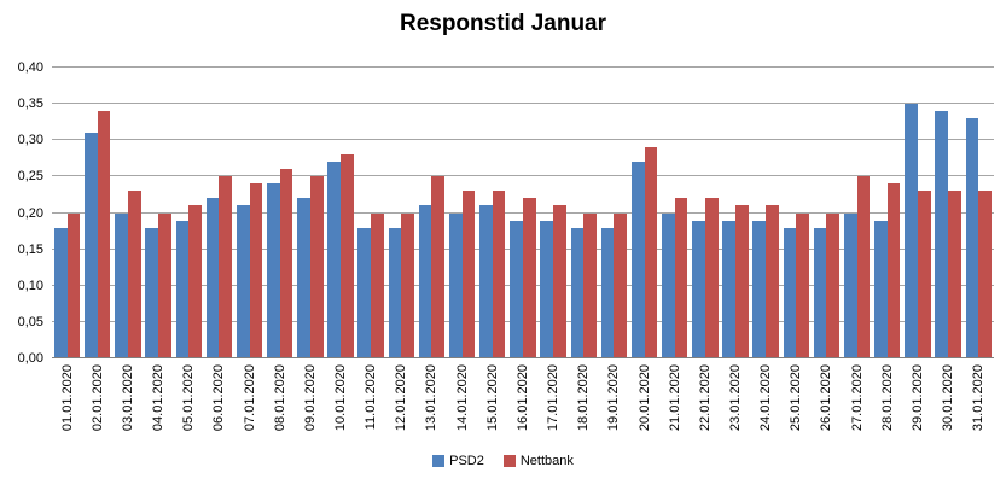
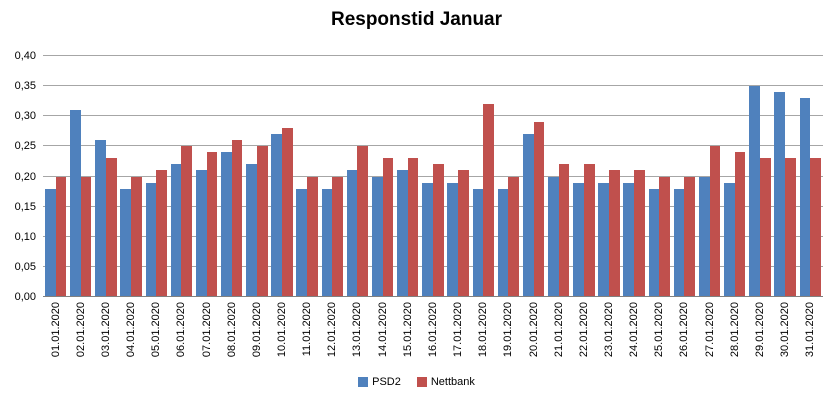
Nettbank/02.01.2020: 0,34 -> 0,20
PSD2/03.01.2020: 0,20 -> 0,26
Nettbank/18.01.2020: 0,20 -> 0,32
